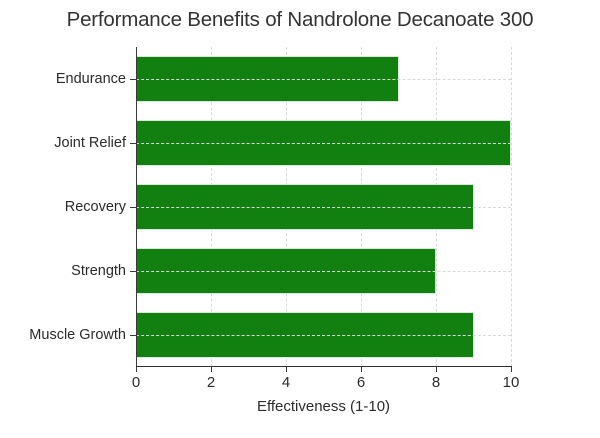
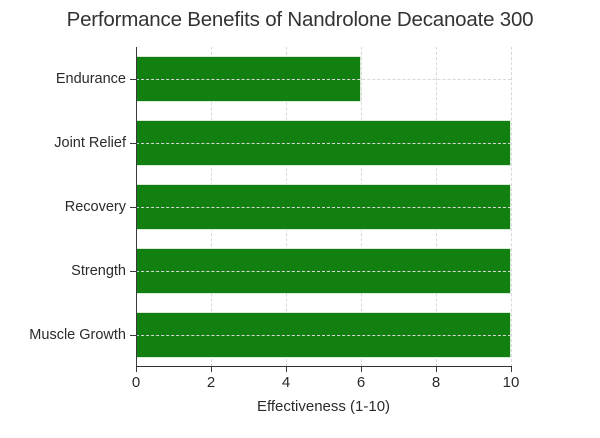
Muscle Growth: 9 -> 10
Strength: 8 -> 10
Recovery: 9 -> 10
Endurance: 7 -> 6
